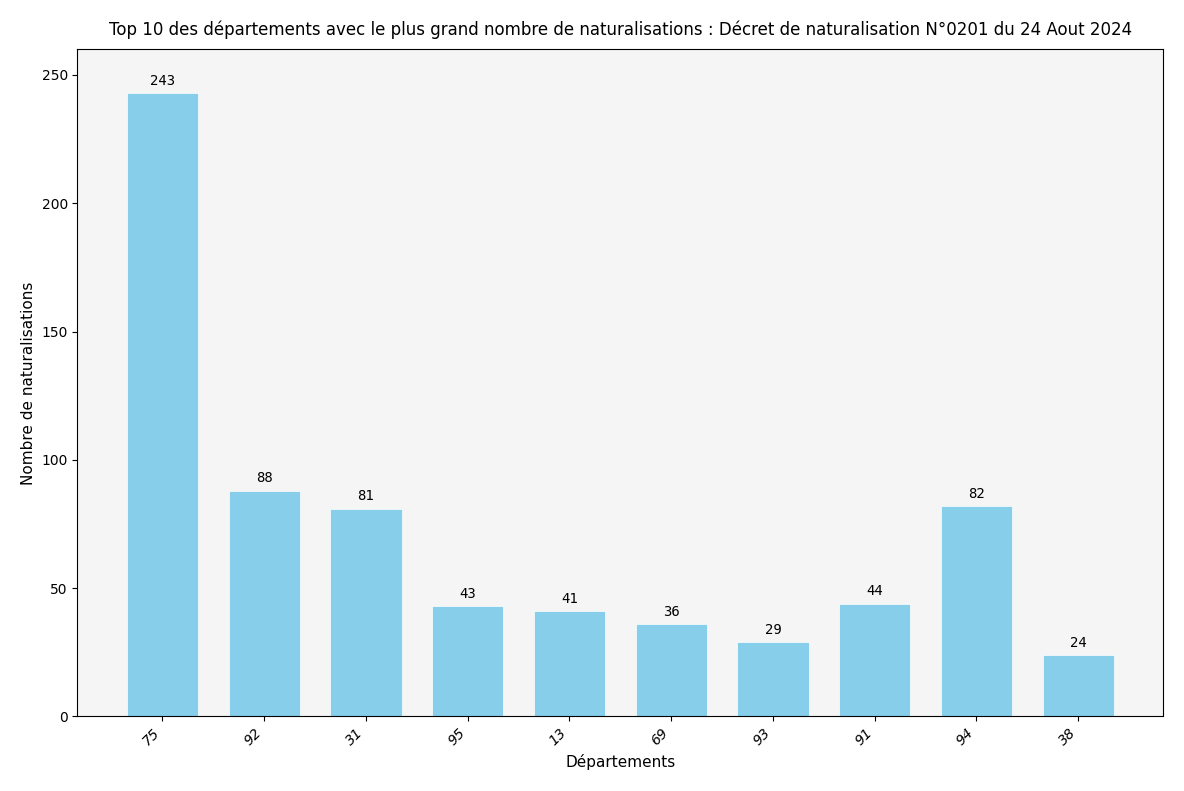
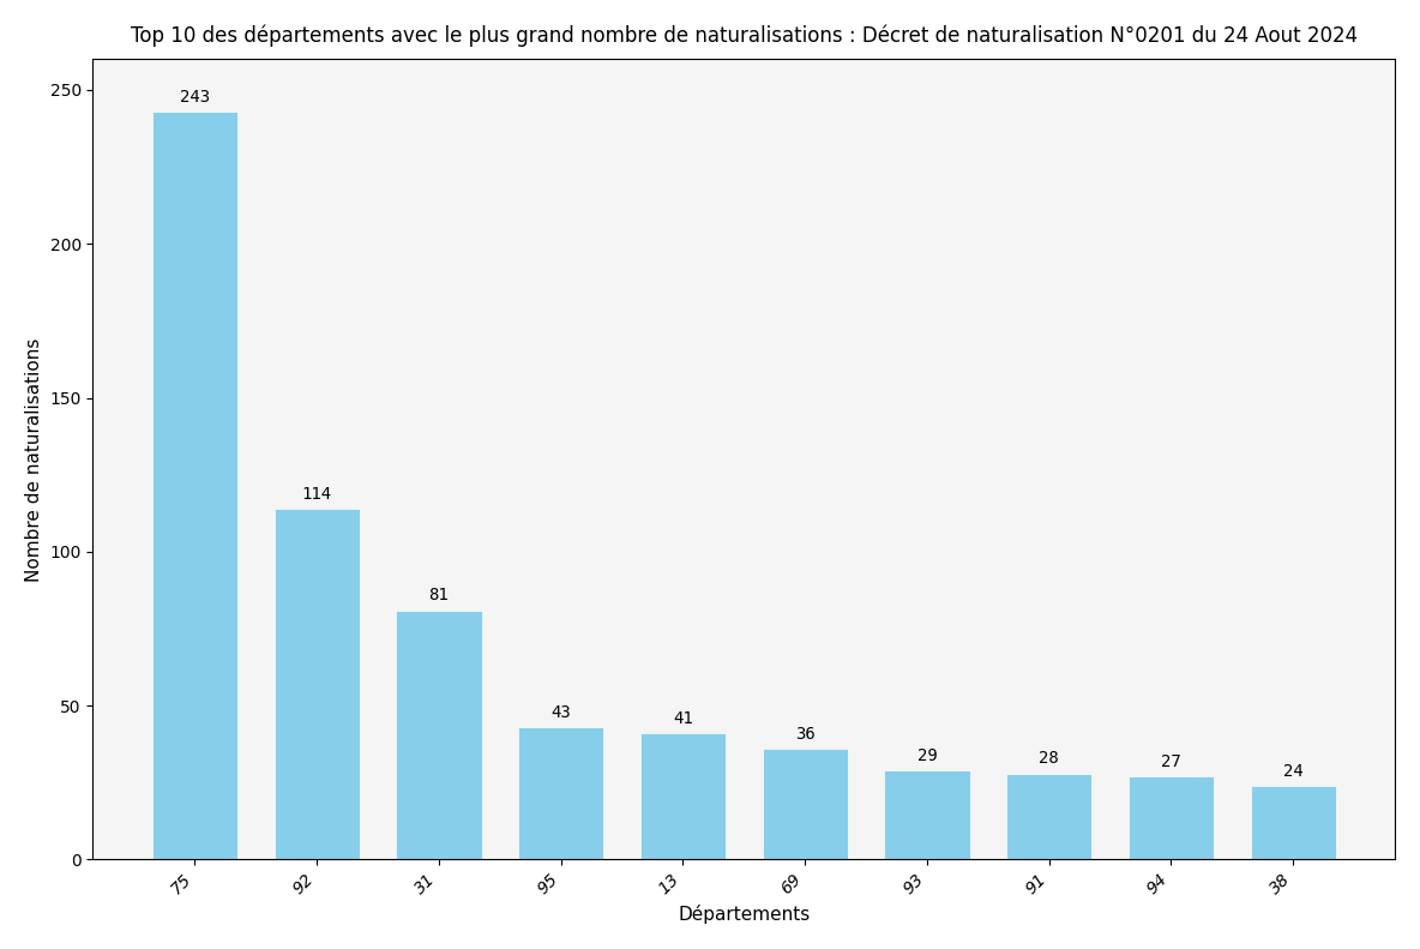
92: 88 -> 114
91: 44 -> 28
94: 82 -> 27
